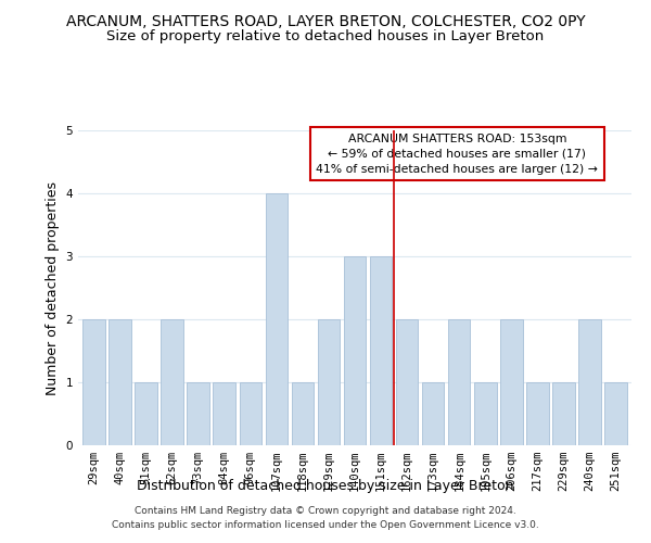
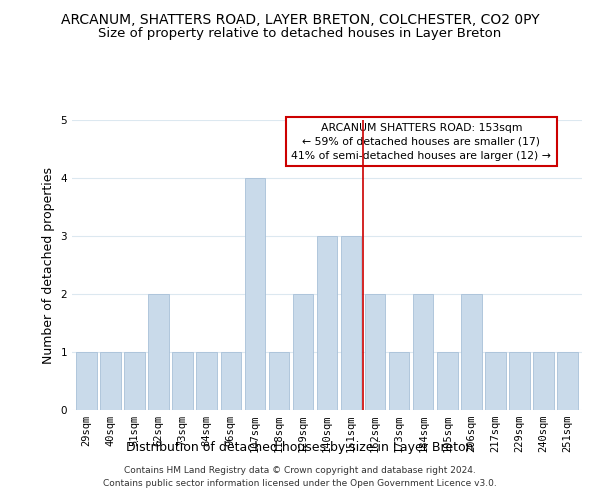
29sqm: 2 -> 1
40sqm: 2 -> 1
240sqm: 2 -> 1
